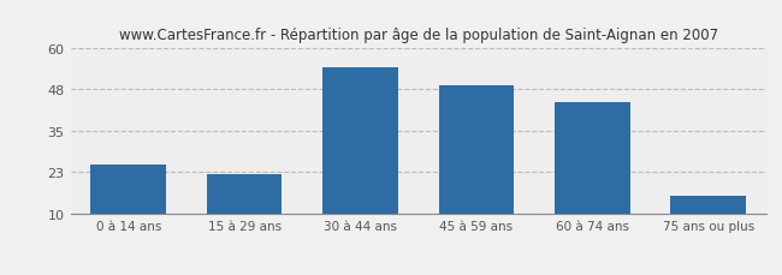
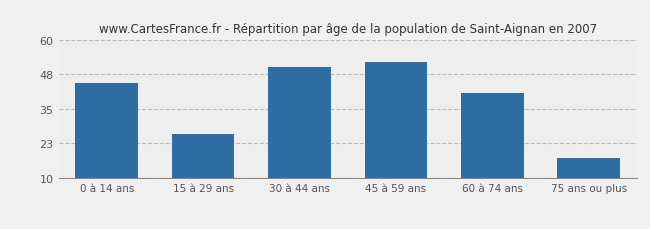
0 à 14 ans: 25.0 -> 44.5
15 à 29 ans: 22.0 -> 26.0
30 à 44 ans: 54.5 -> 50.5
45 à 59 ans: 49.0 -> 52.0
60 à 74 ans: 44.0 -> 41.0
75 ans ou plus: 15.5 -> 17.5
